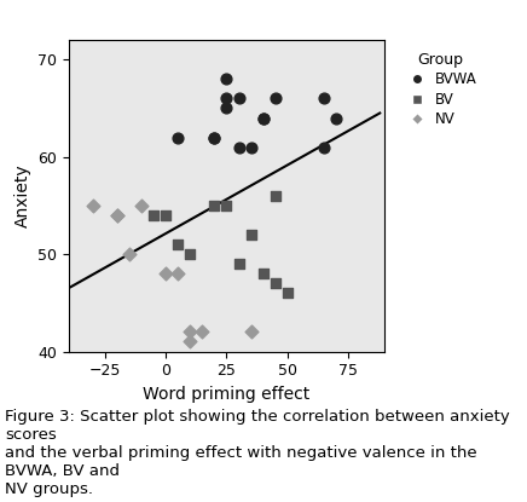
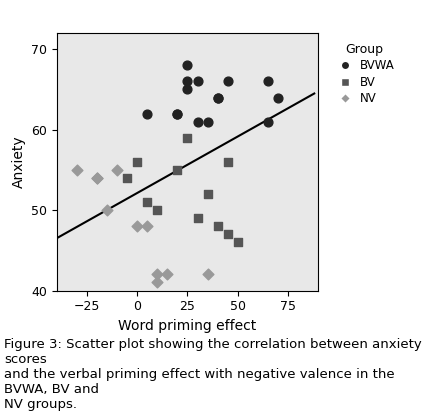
BV/0: 54 -> 56
BV/25: 55 -> 59
